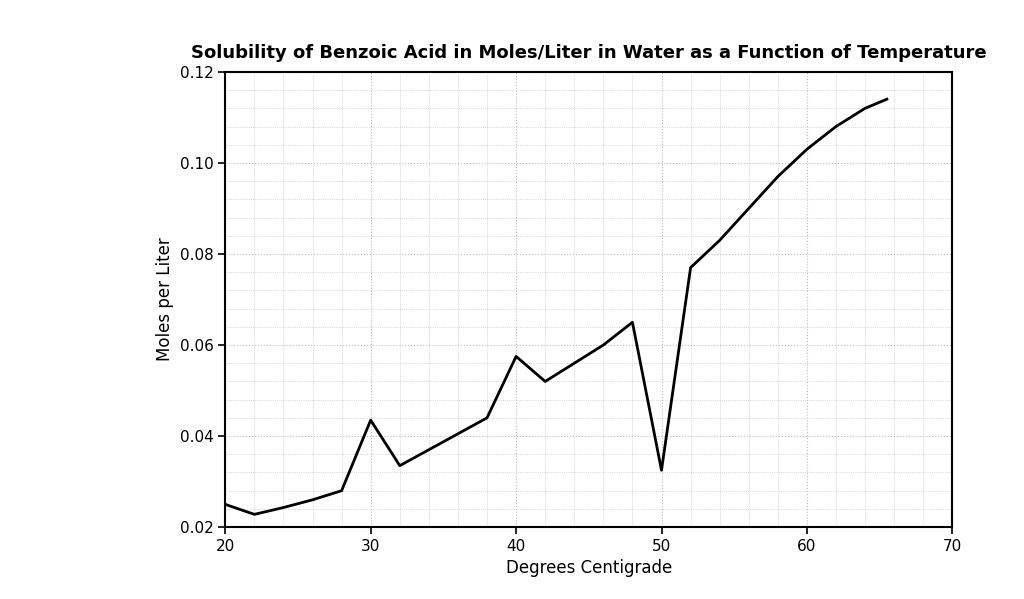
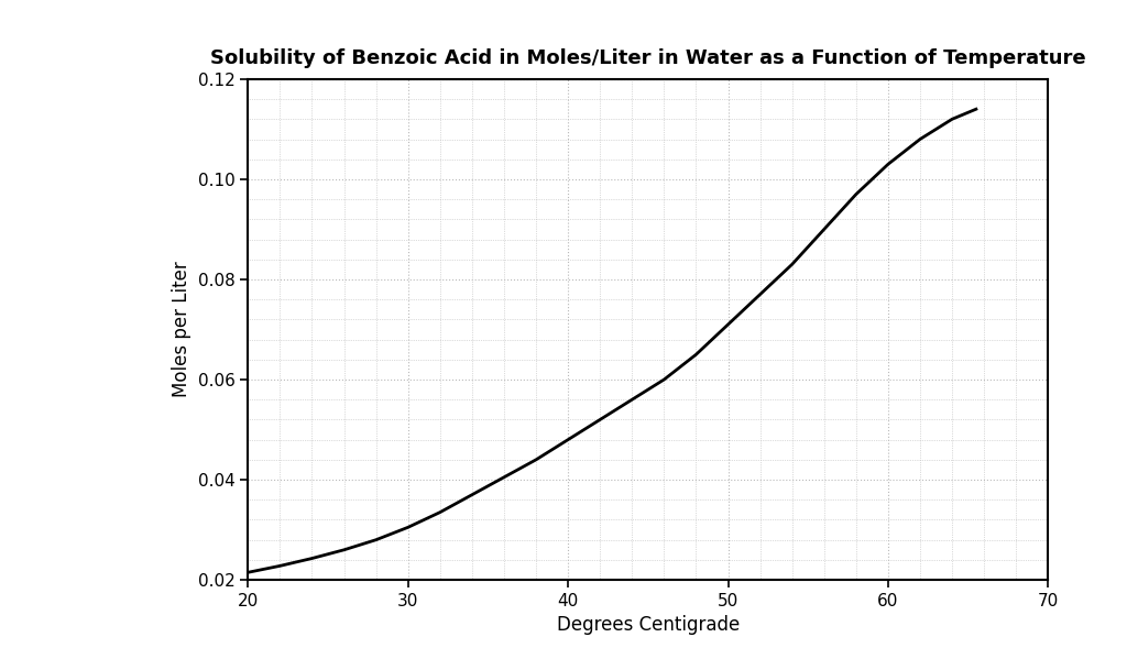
20: 0.0250 -> 0.0215
30: 0.0435 -> 0.0305
40: 0.0575 -> 0.0480
50: 0.0325 -> 0.0710
